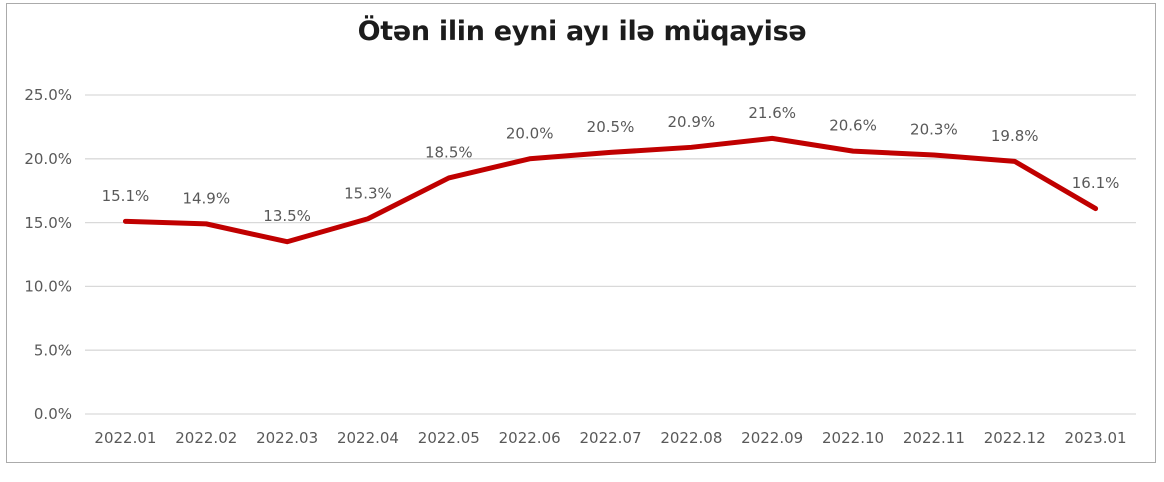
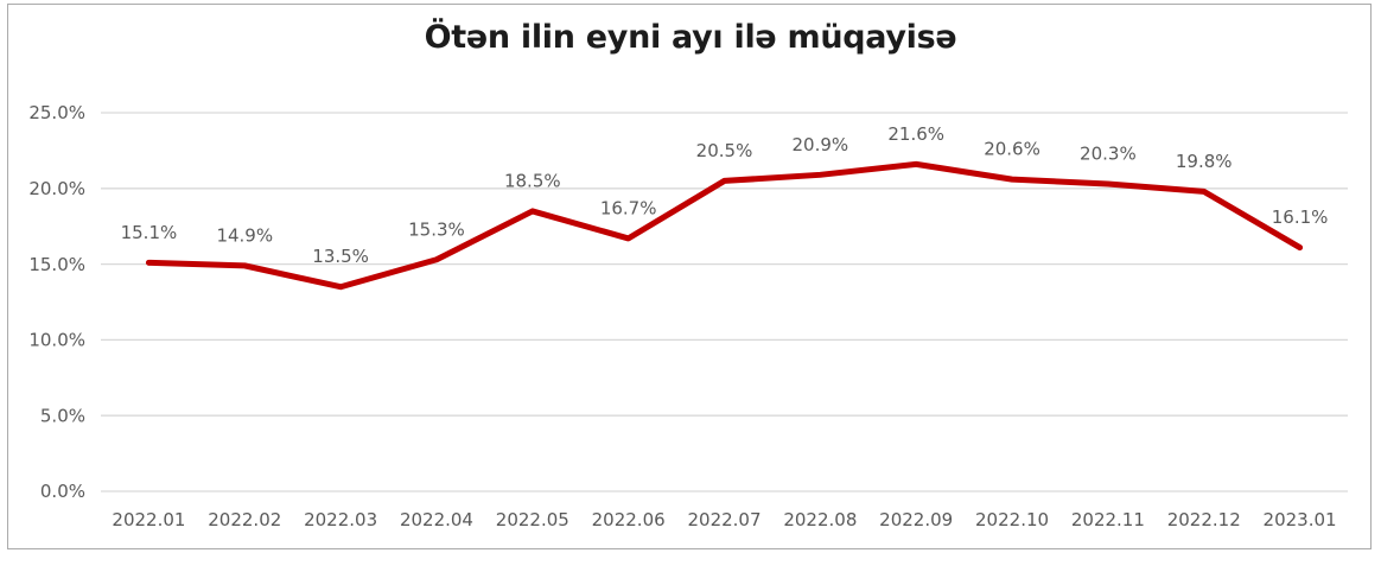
2022.06: 20.0% -> 16.7%
